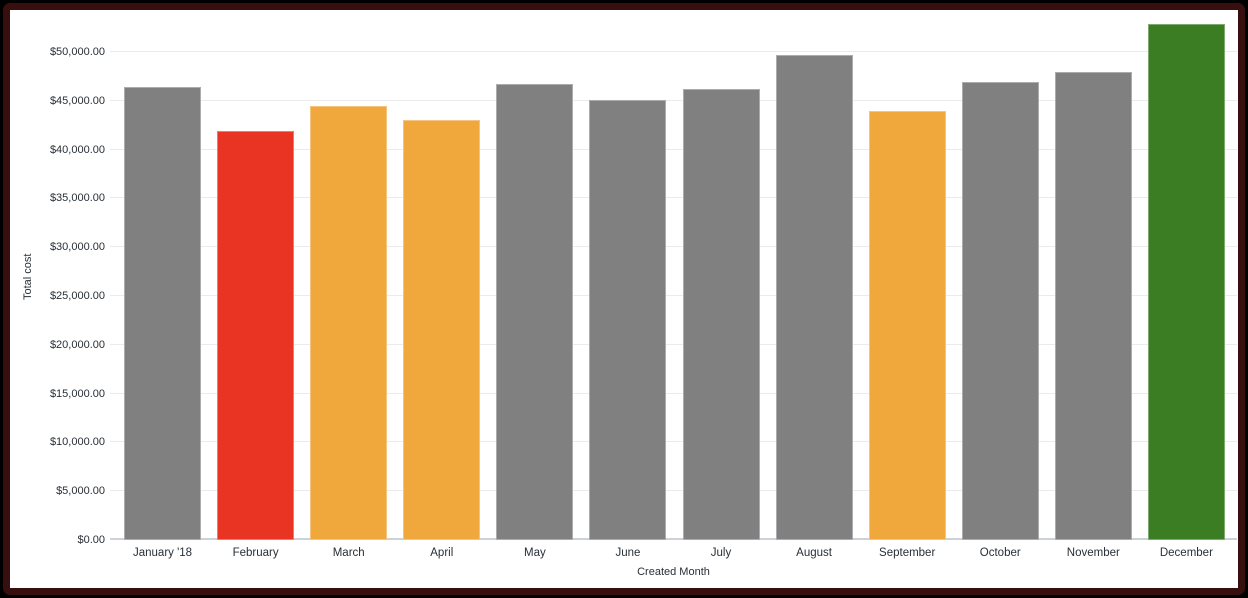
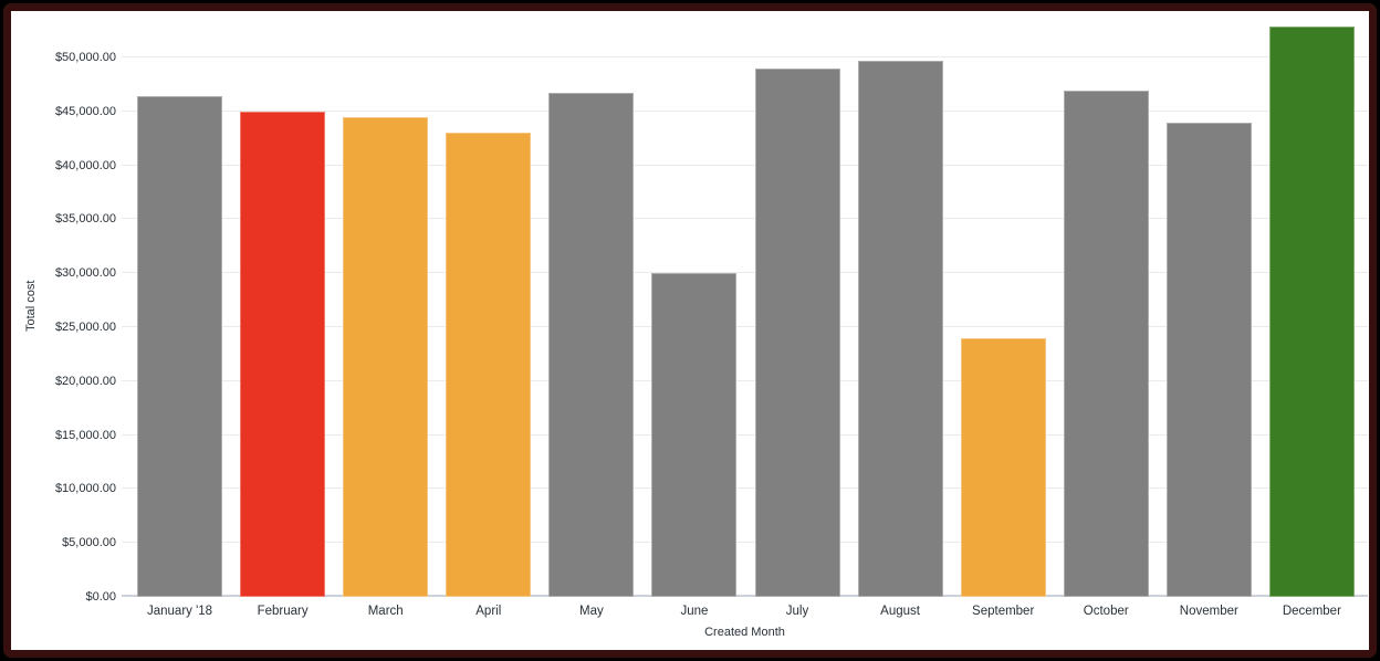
February: $42000 -> $45000
June: $45000 -> $30000
July: $46000 -> $49000
September: $44000 -> $24000
November: $48000 -> $44000
